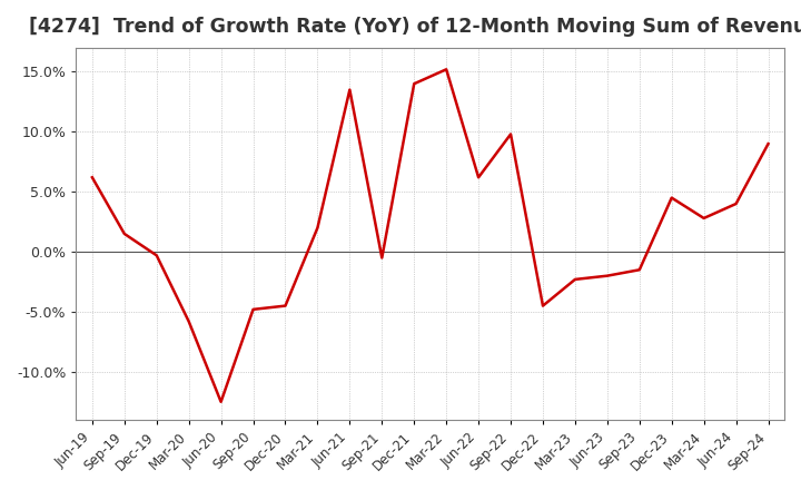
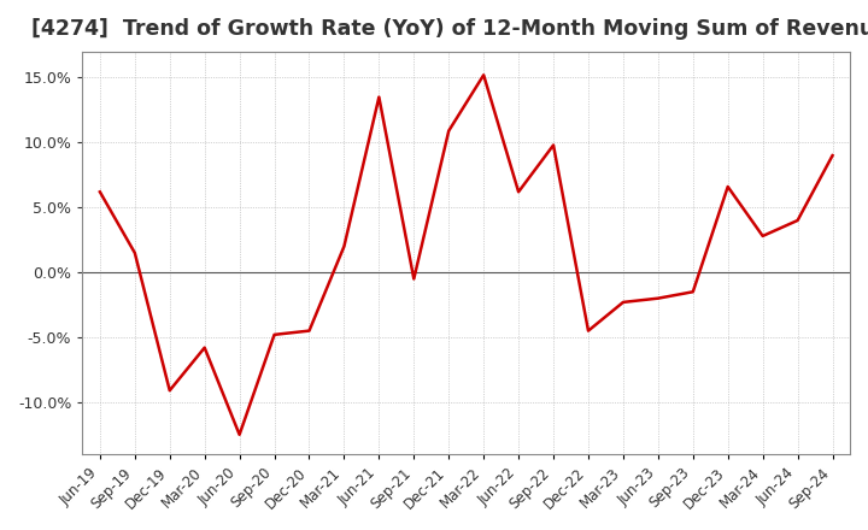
Dec-19: -0.3% -> -9.1%
Dec-21: 14.0% -> 10.9%
Dec-23: 4.5% -> 6.6%
